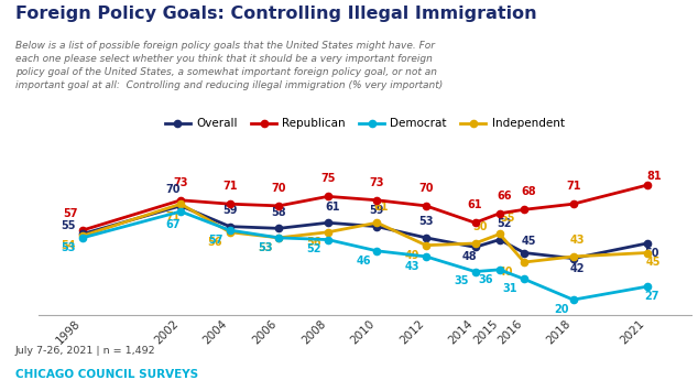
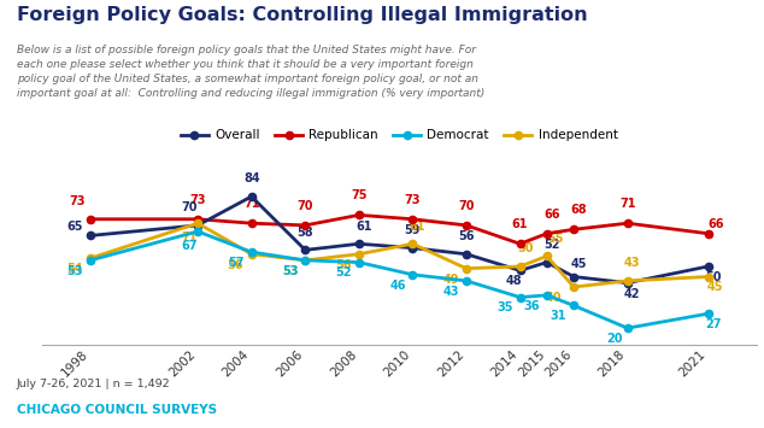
Overall/1998: 55 -> 65
Republican/1998: 57 -> 73
Overall/2004: 59 -> 84
Overall/2012: 53 -> 56
Republican/2021: 81 -> 66
